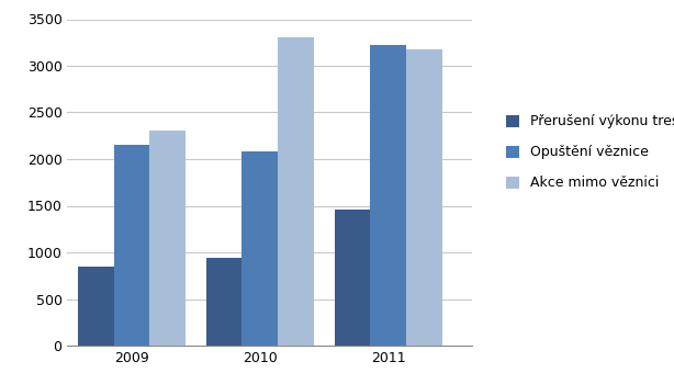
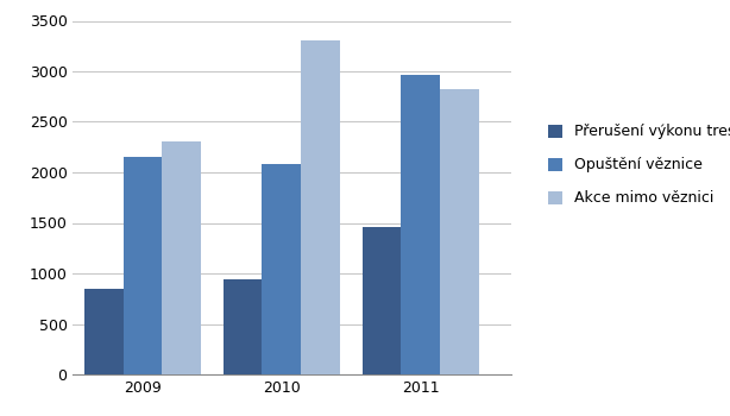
Opuštění věznice/2011: 3220 -> 2960
Akce mimo věznici/2011: 3180 -> 2820
